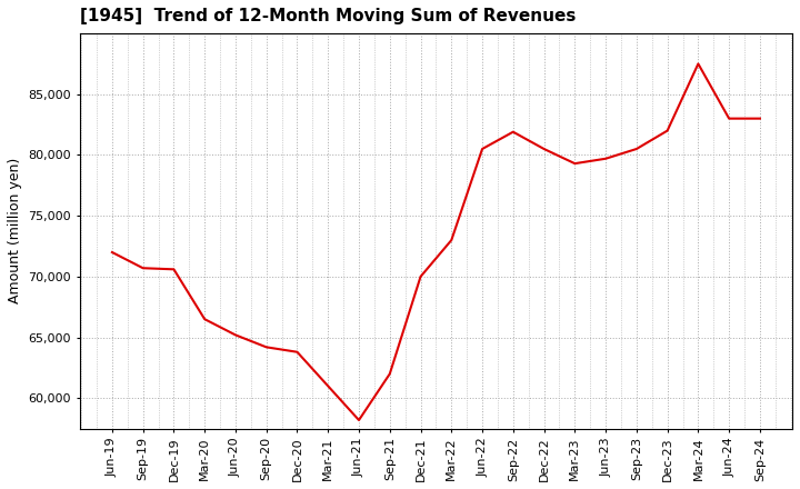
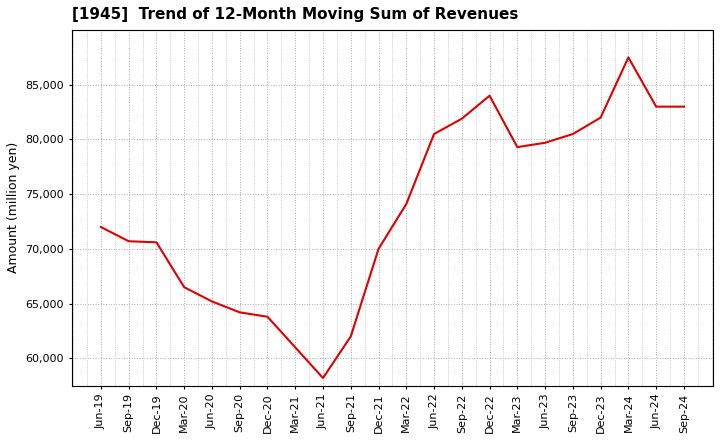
Mar-22: 73,000 -> 74,100
Dec-22: 80,500 -> 84,000
